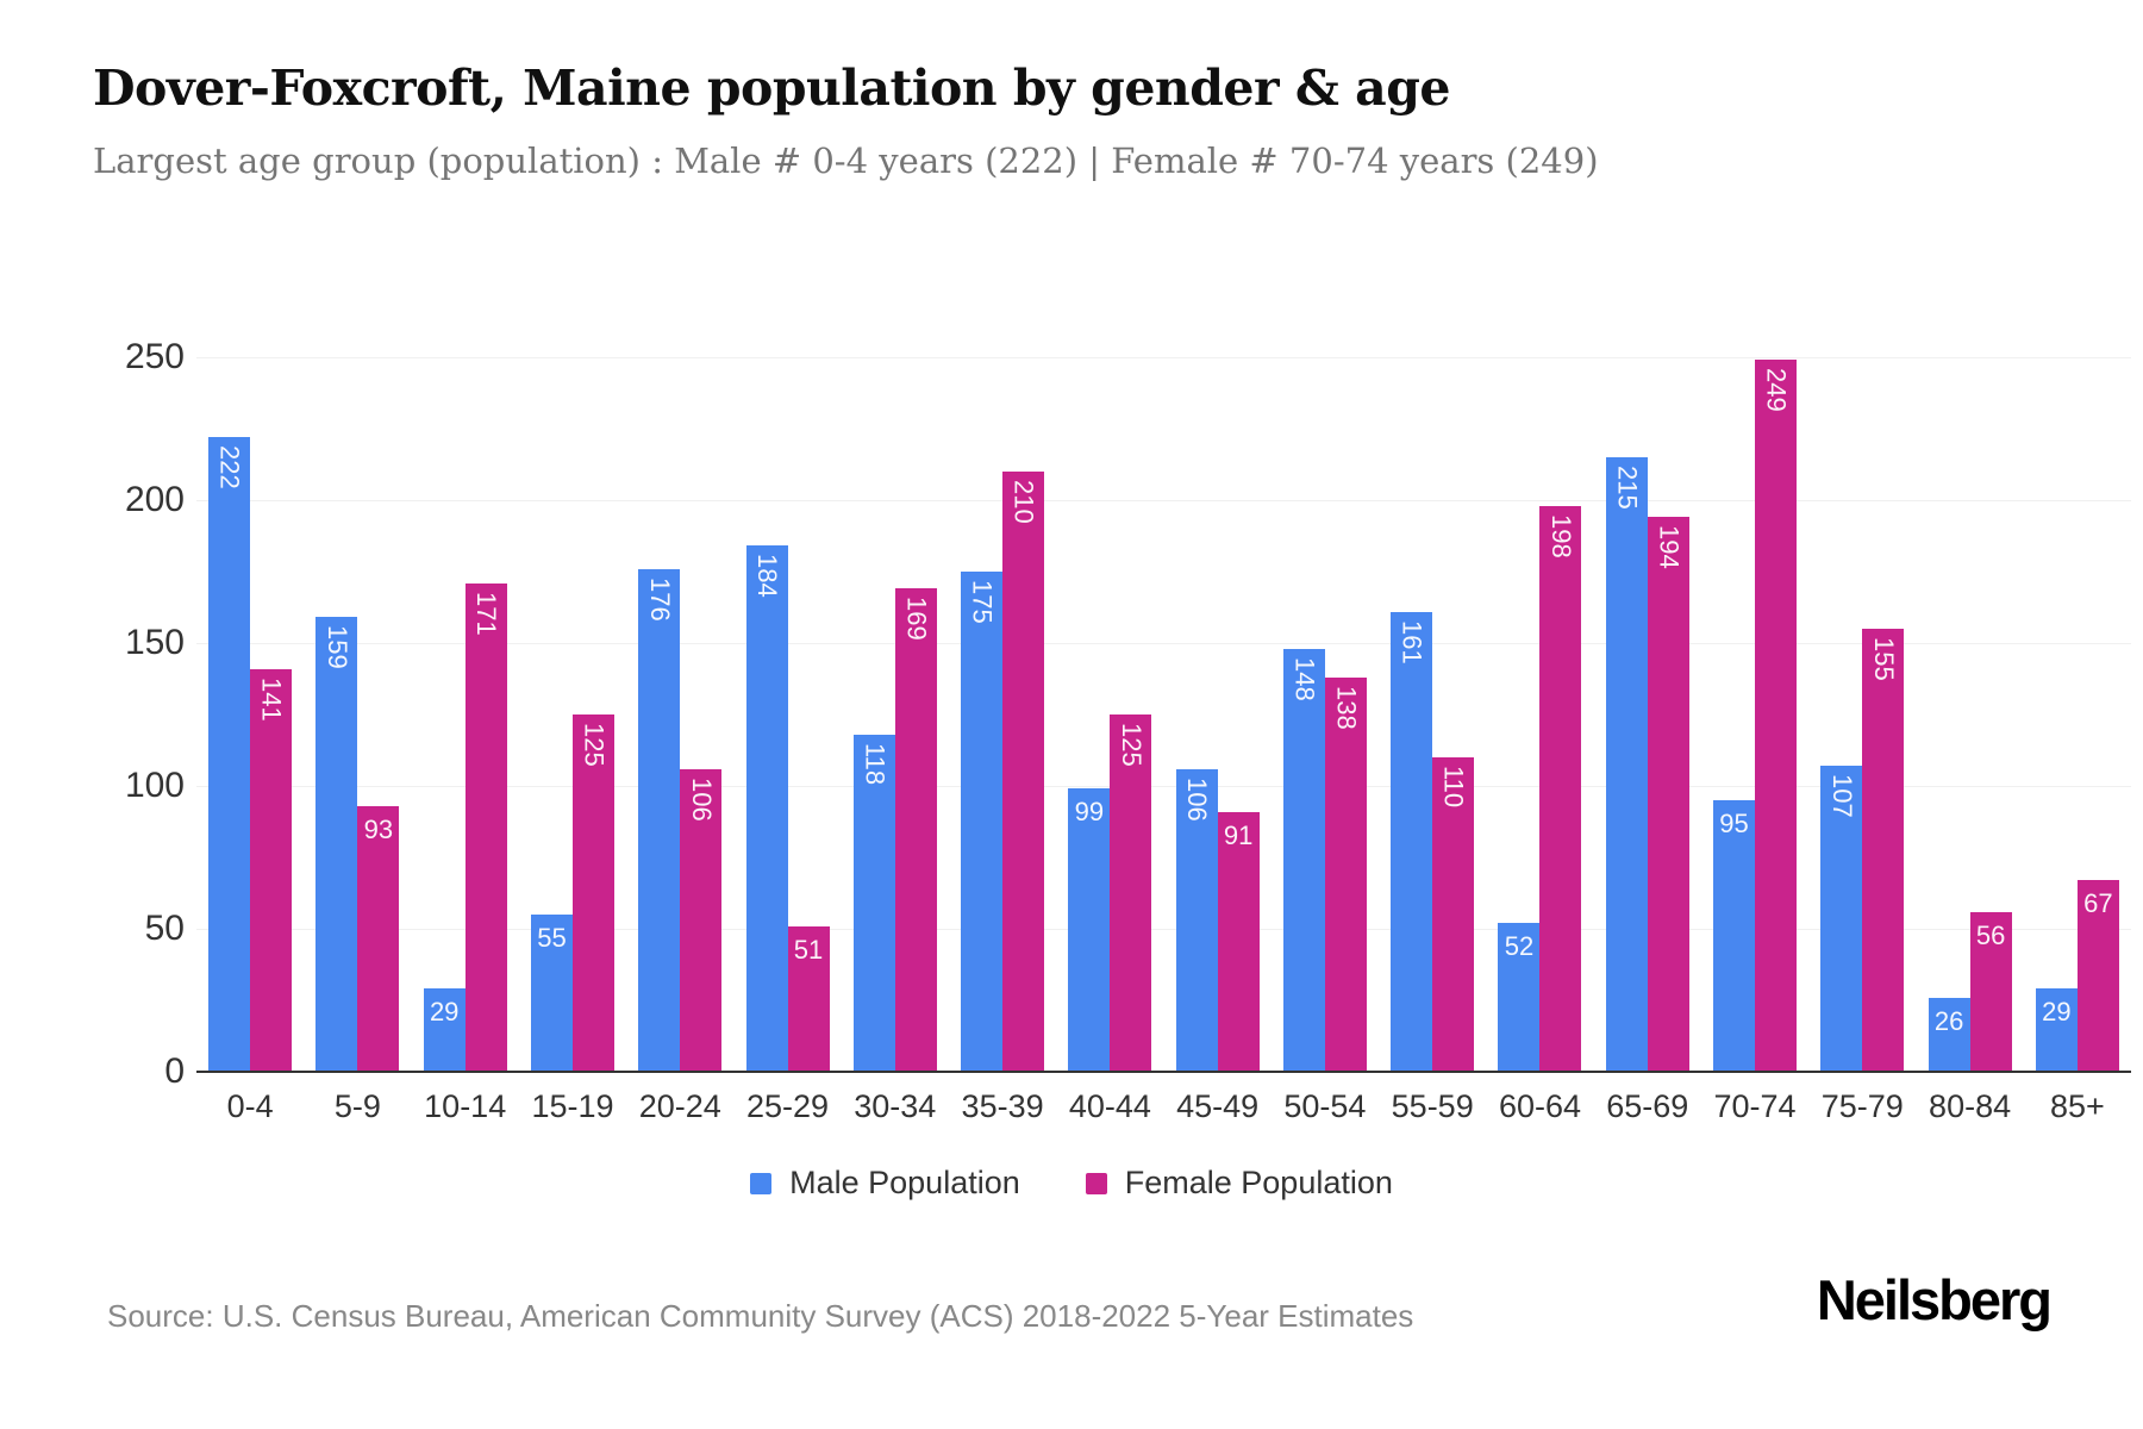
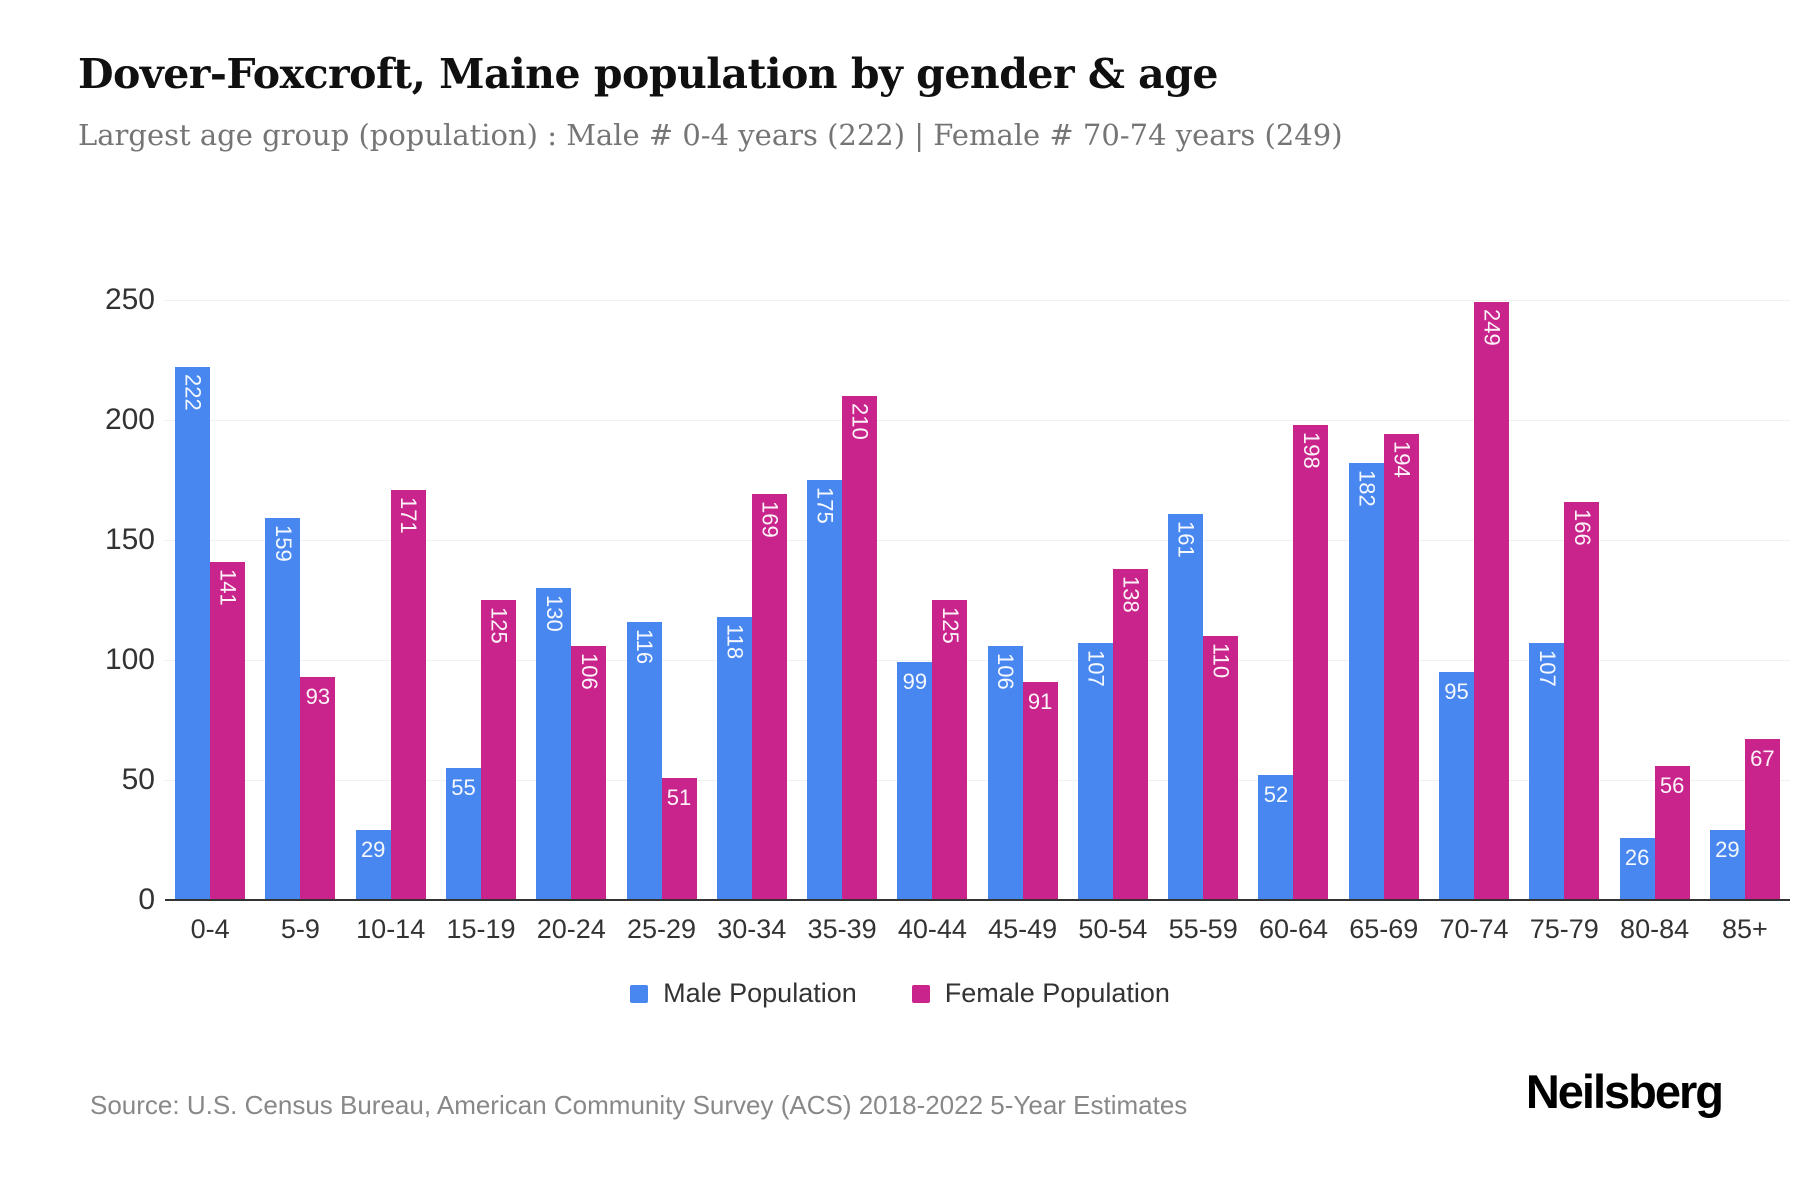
Male Population/20-24: 176 -> 130
Male Population/25-29: 184 -> 116
Male Population/50-54: 148 -> 107
Male Population/65-69: 215 -> 182
Female Population/75-79: 155 -> 166
